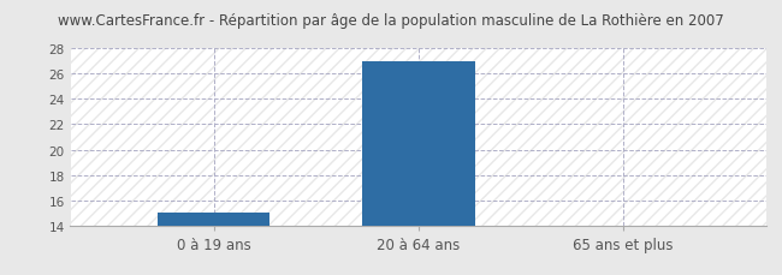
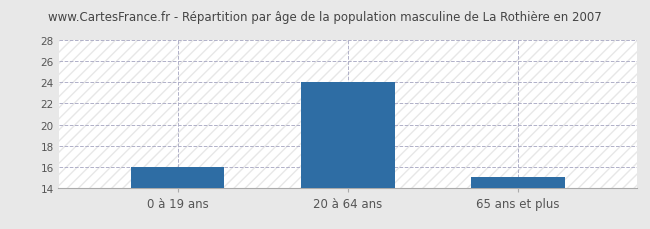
0 à 19 ans: 15 -> 16
20 à 64 ans: 27 -> 24
65 ans et plus: 14 -> 15
